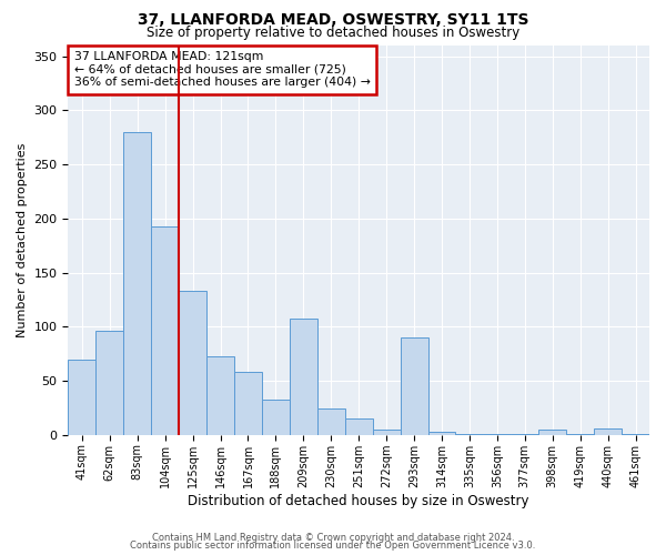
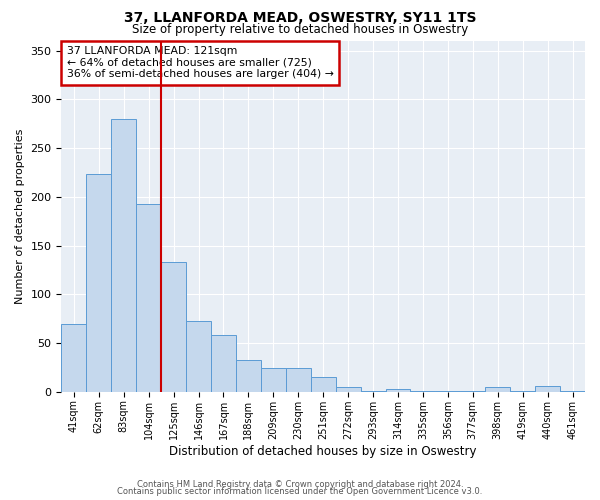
62sqm: 96 -> 224
209sqm: 108 -> 24
293sqm: 90 -> 1
